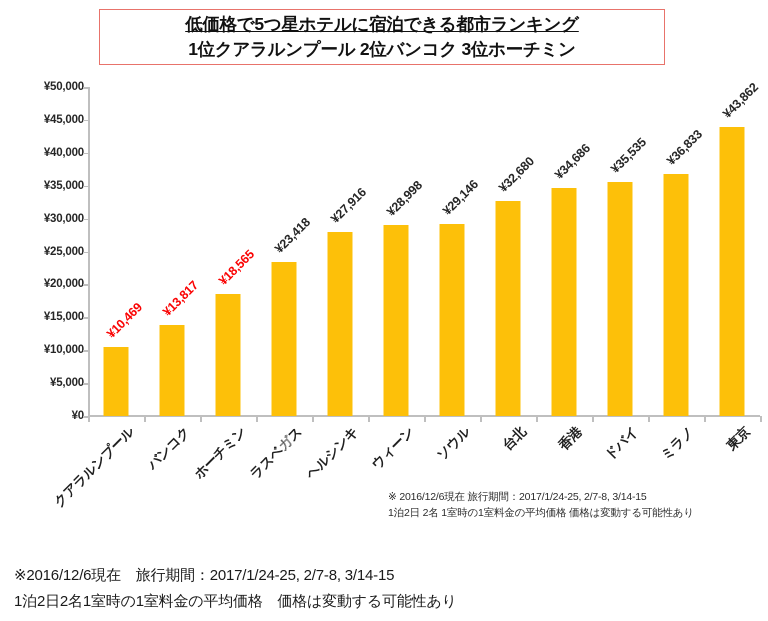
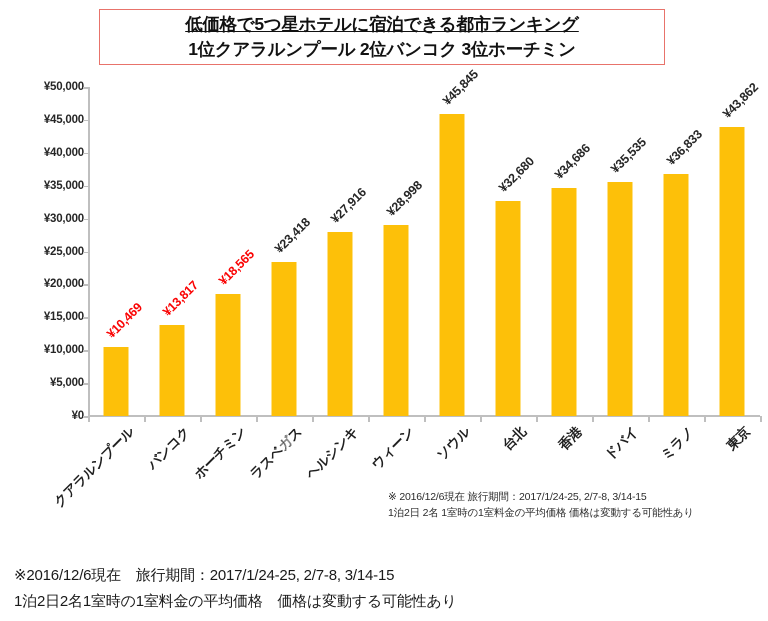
ソウル: ¥29,146 -> ¥45,845
